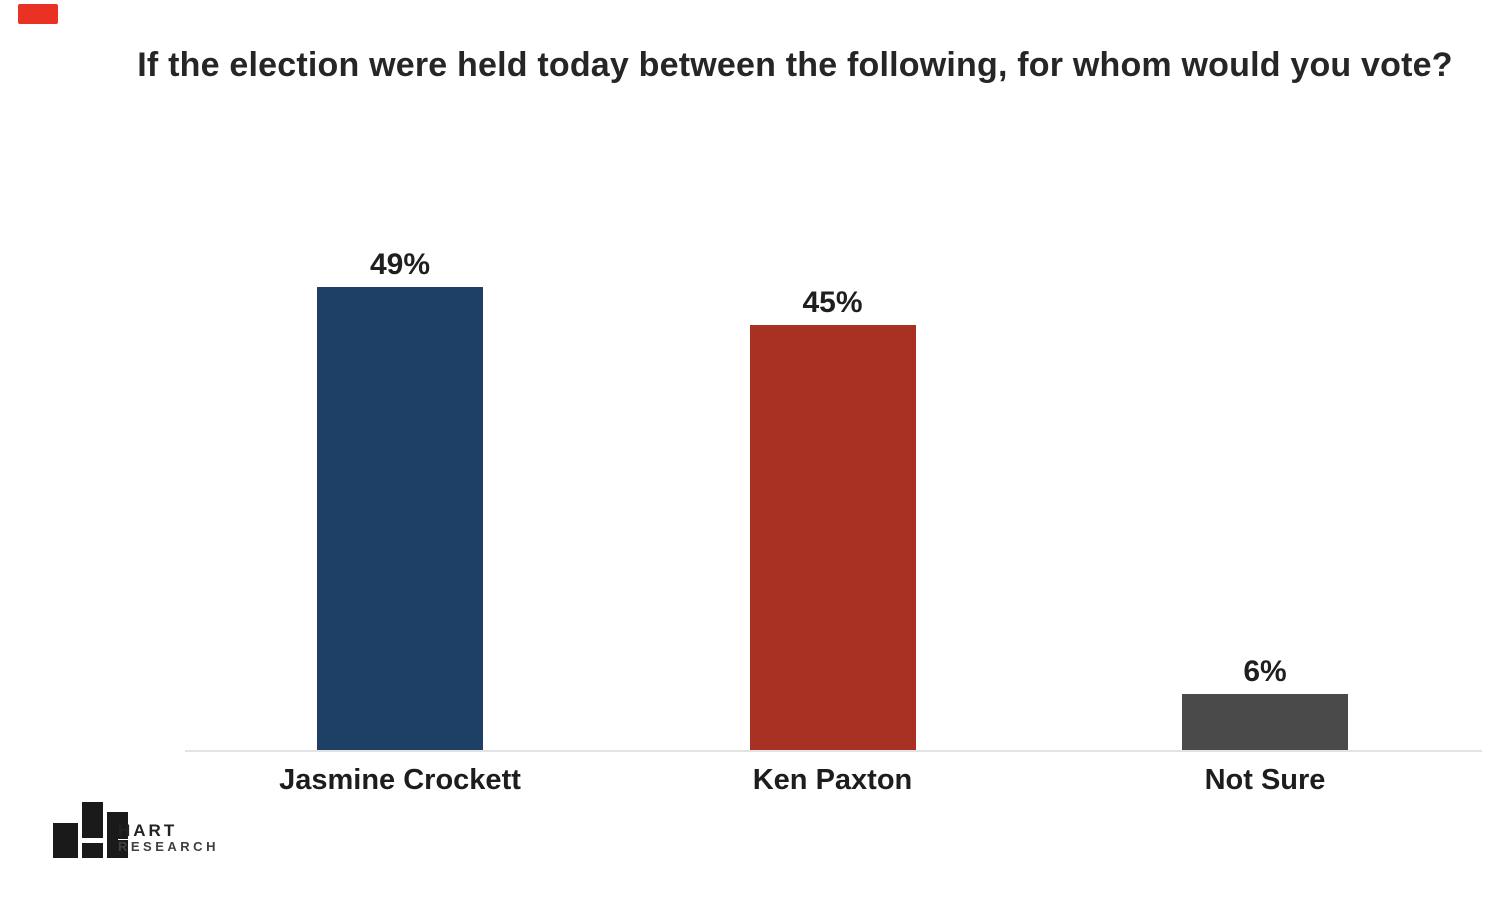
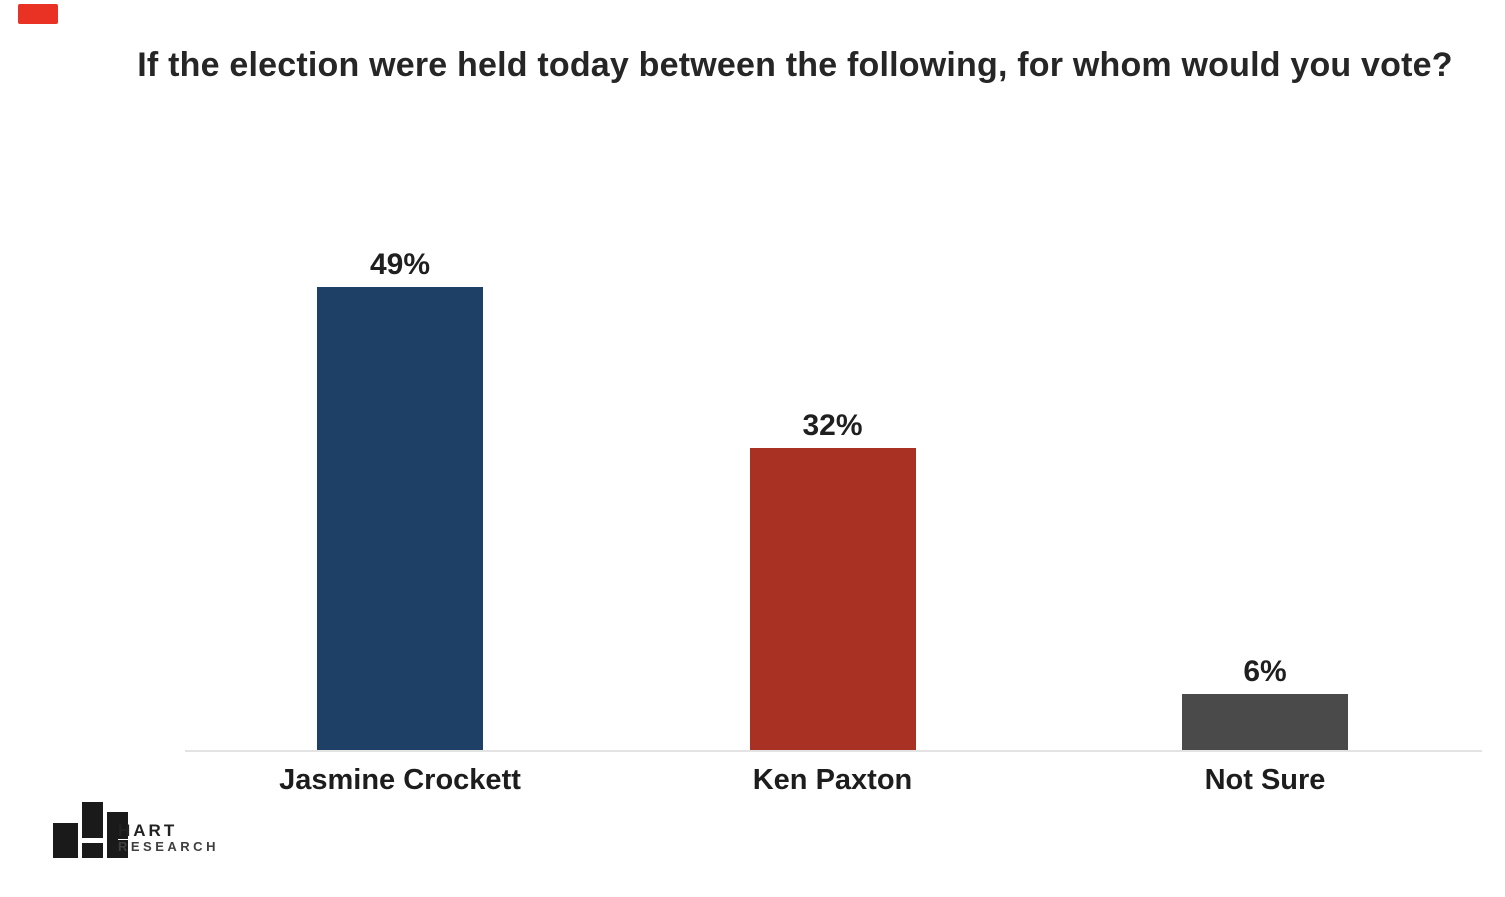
Ken Paxton: 45% -> 32%
